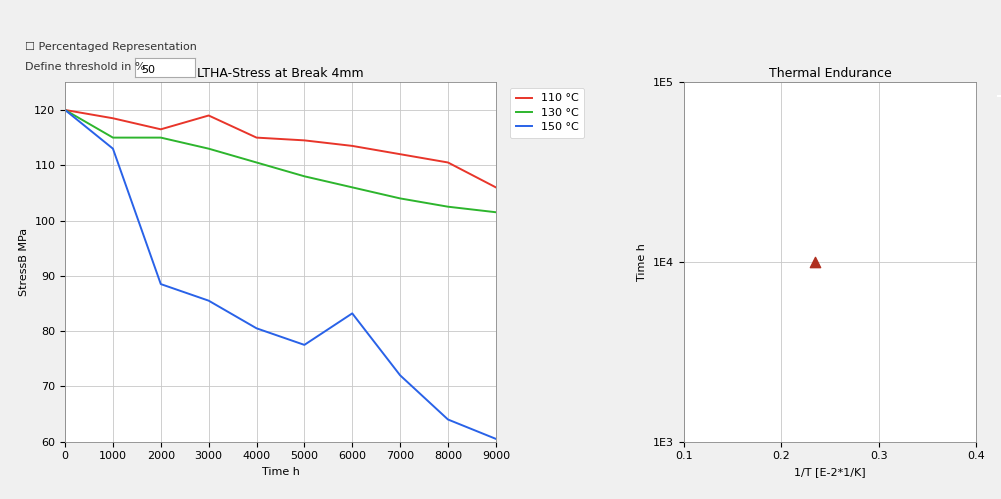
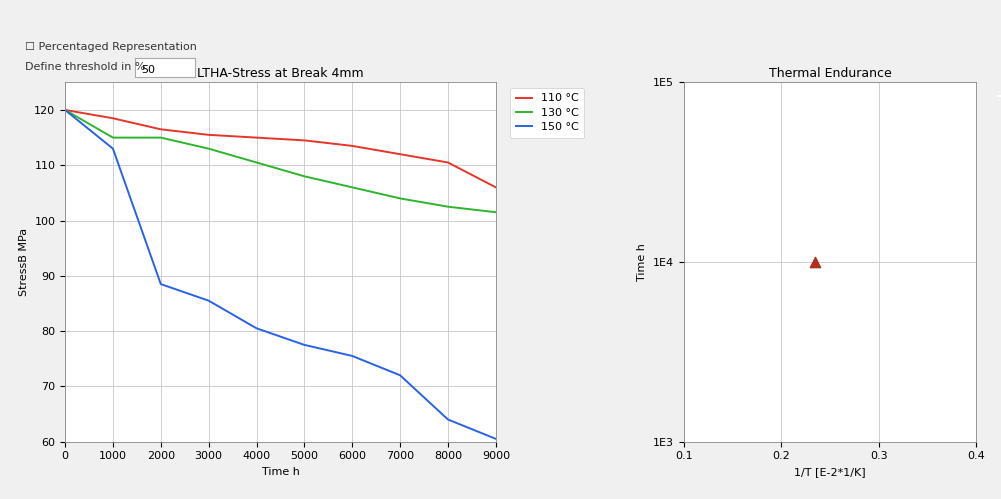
LTHA-Stress at Break 4mm/110 °C/3000: 119.0 -> 115.5
LTHA-Stress at Break 4mm/150 °C/6000: 83.2 -> 75.5
